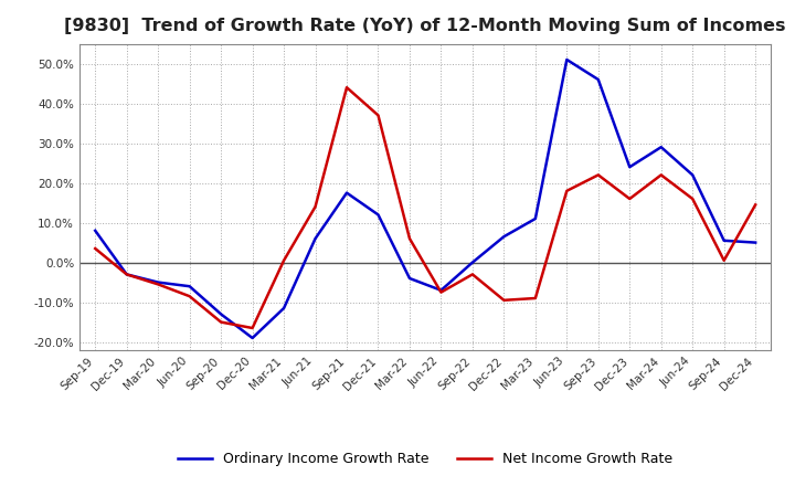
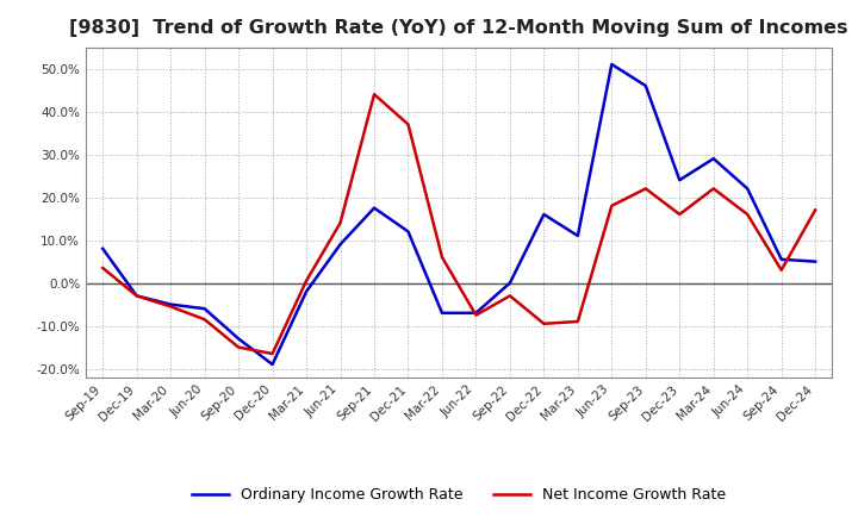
Ordinary Income Growth Rate/Mar-21: -11.5% -> -2.0%
Ordinary Income Growth Rate/Jun-21: 6.0% -> 9.0%
Ordinary Income Growth Rate/Mar-22: -4.0% -> -7.0%
Ordinary Income Growth Rate/Dec-22: 6.5% -> 16.0%
Net Income Growth Rate/Sep-24: 0.5% -> 3.0%
Net Income Growth Rate/Dec-24: 14.5% -> 17.0%
